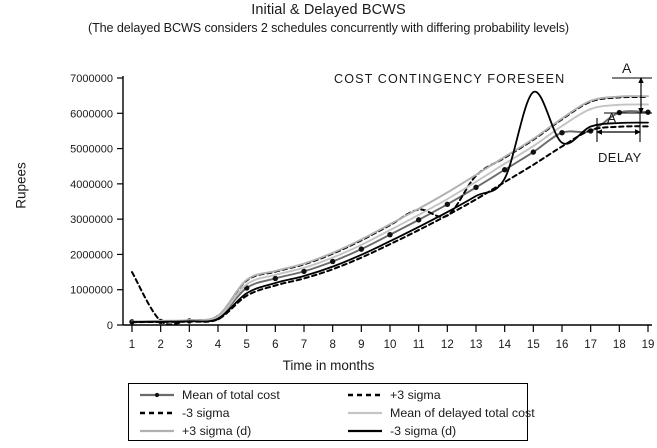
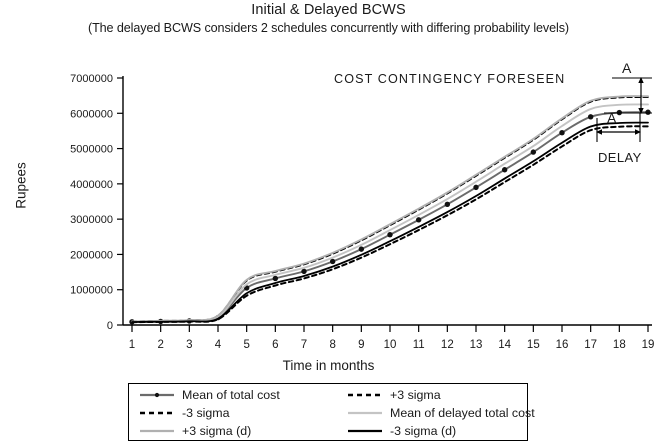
+3 sigma/1: 1500000 -> 100000
+3 sigma/12: 3100000 -> 3700000
-3 sigma (d)/15: 6600000 -> 4600000
Mean of total cost/17: 5500000 -> 5900000
